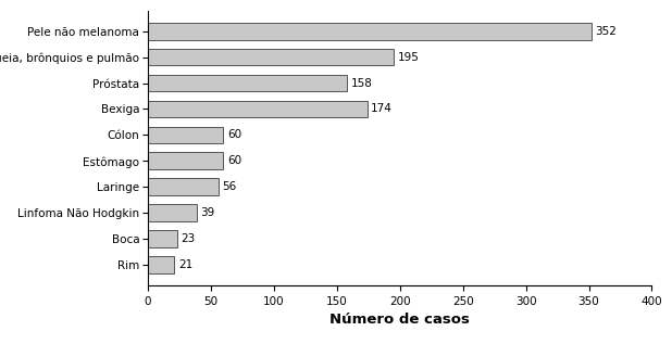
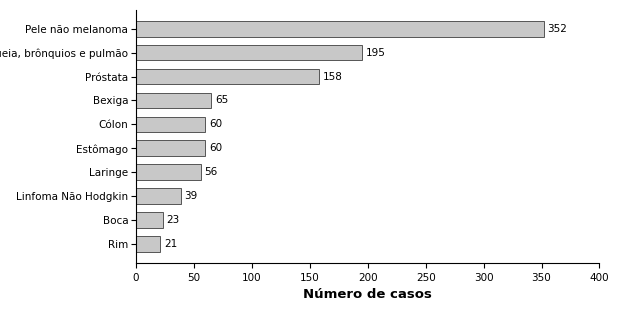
Bexiga: 174 -> 65
